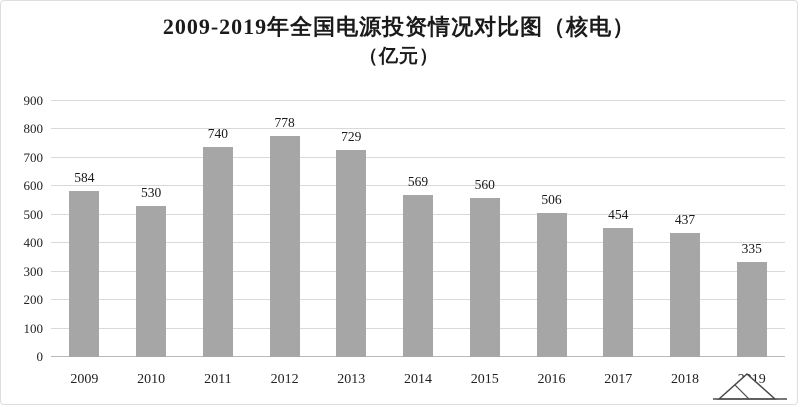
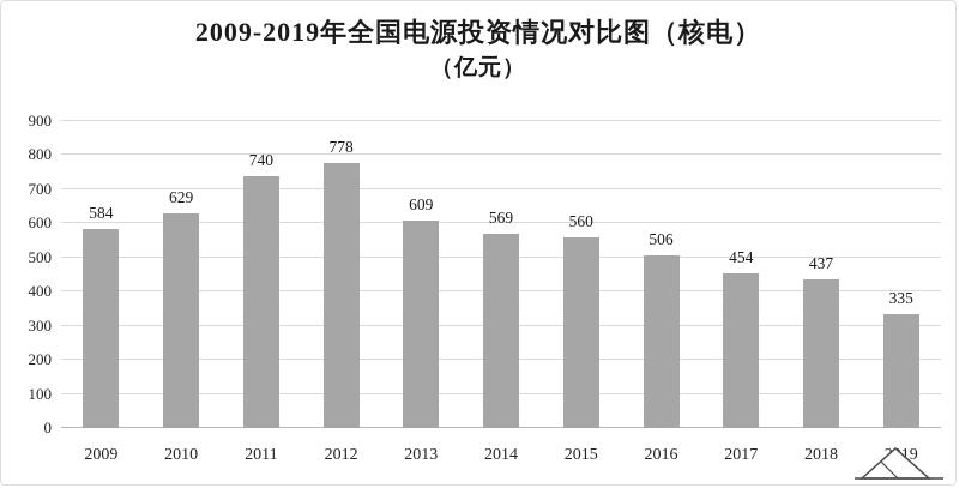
2010: 530 -> 629
2013: 729 -> 609
